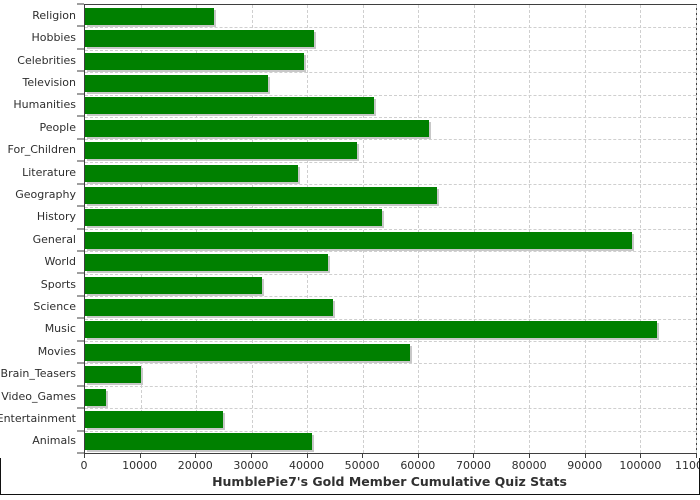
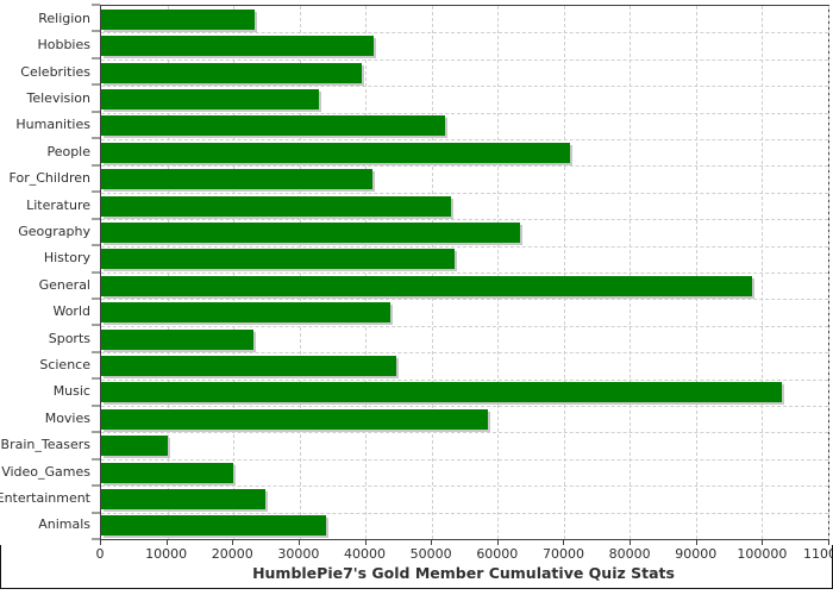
People: 62000 -> 71000
For_Children: 49000 -> 41000
Literature: 38000 -> 53000
Sports: 32000 -> 23000
Video_Games: 4000 -> 20000
Animals: 41000 -> 34000
